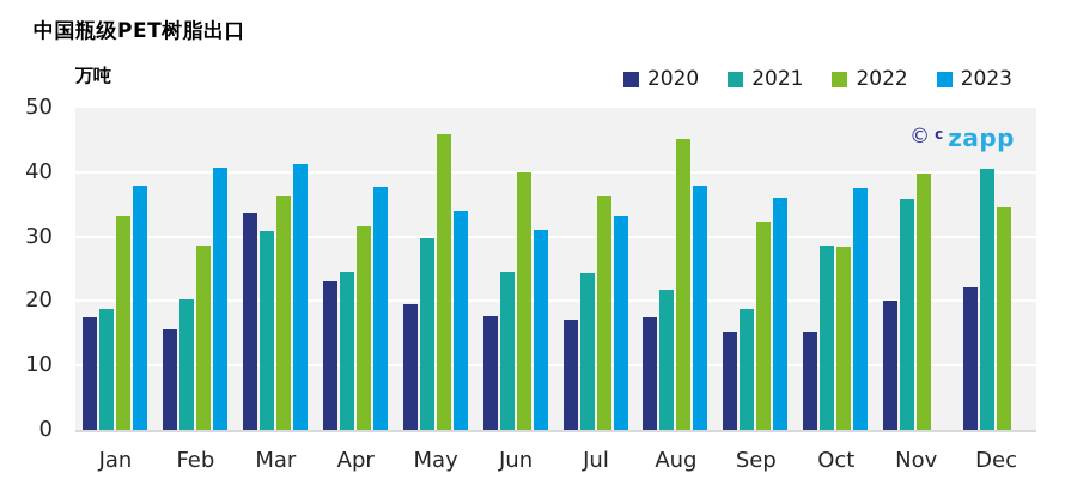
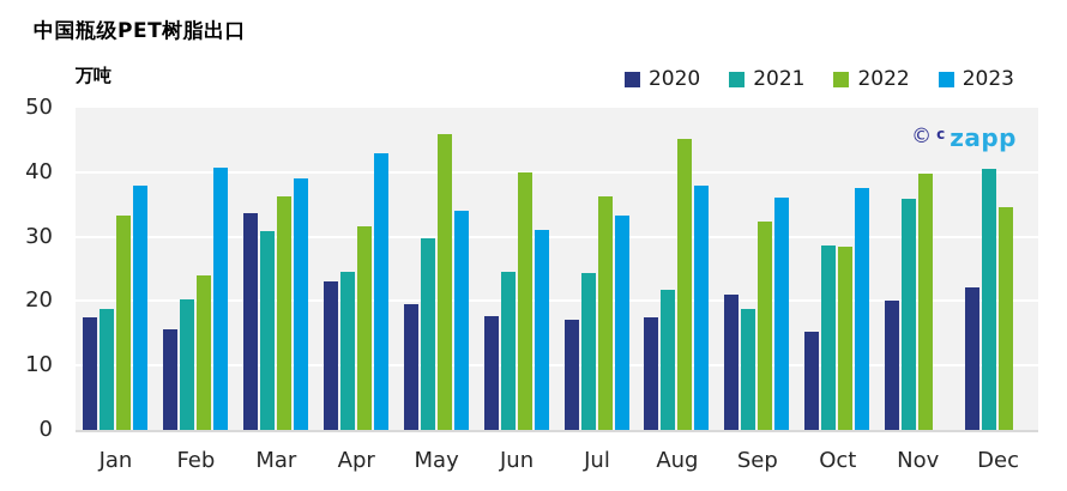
2022/Feb: 29 -> 24
2023/Mar: 41 -> 39
2023/Apr: 38 -> 43
2020/Sep: 15 -> 21
